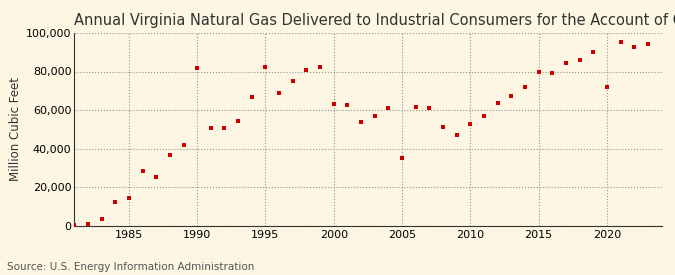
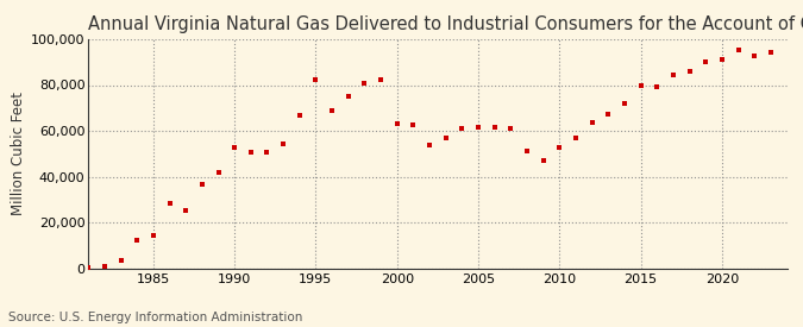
1990: 82,000 -> 52,000
2005: 35,000 -> 62,000
2020: 72,000 -> 91,000
